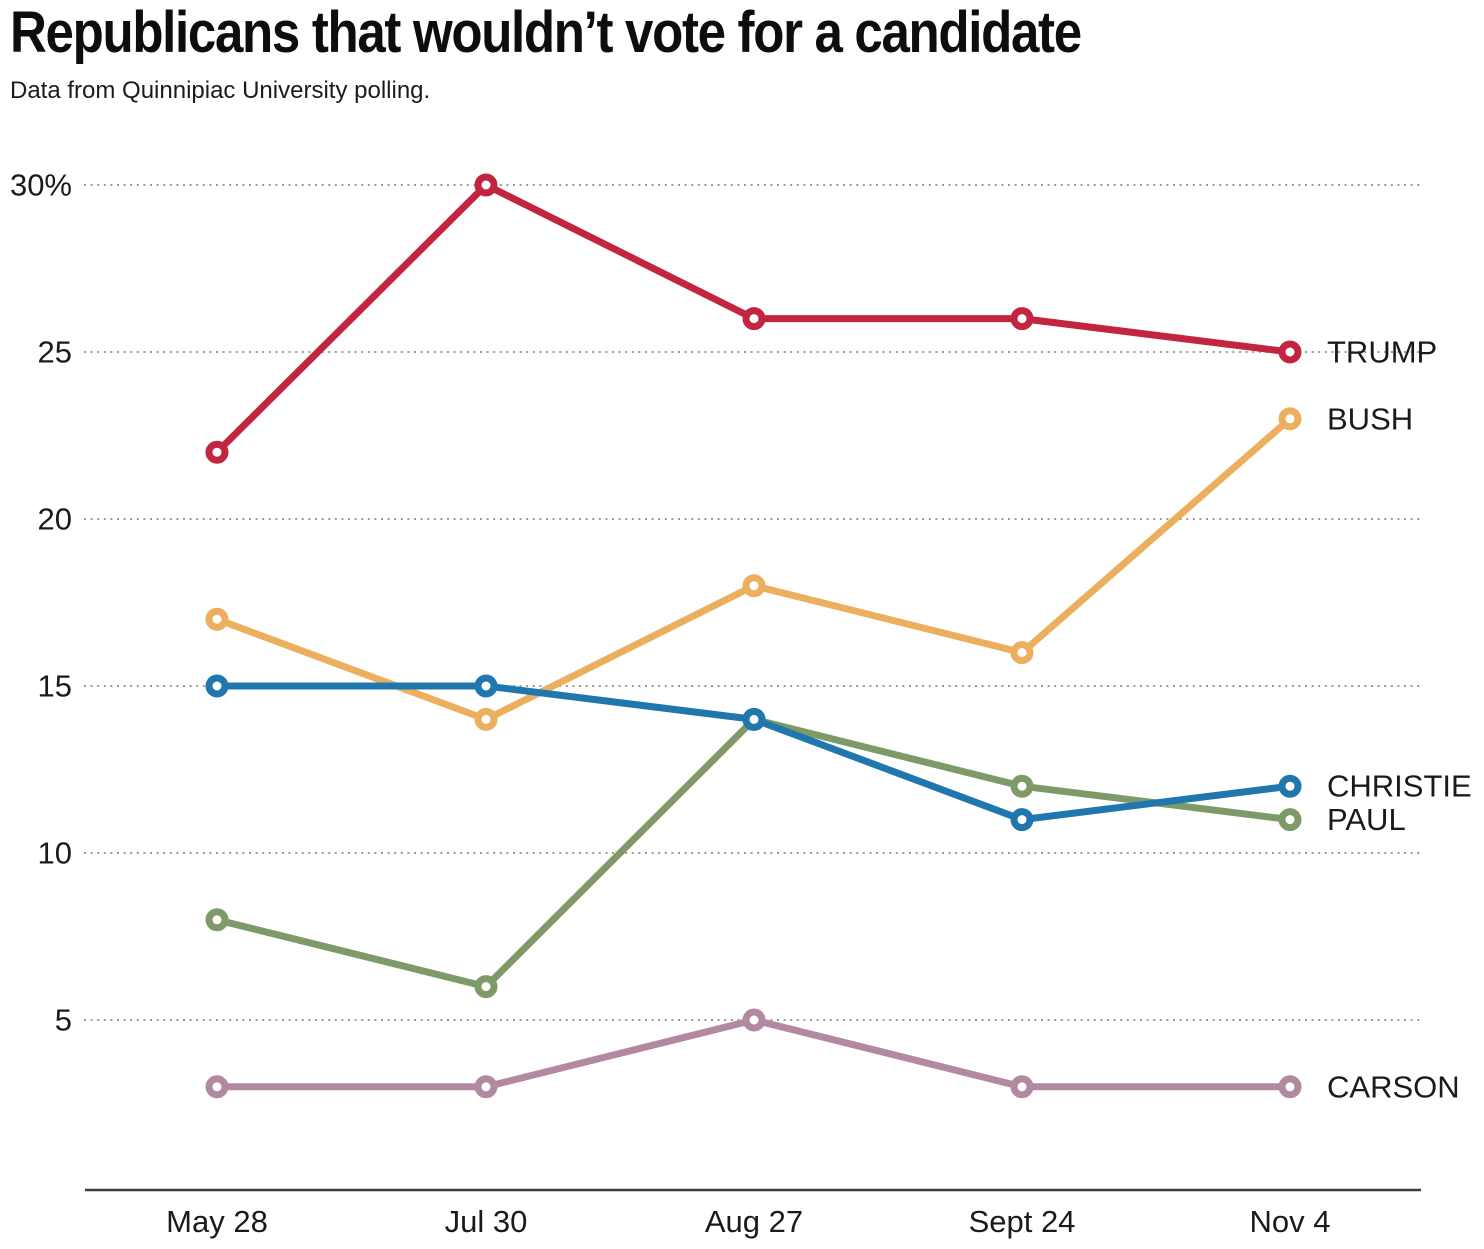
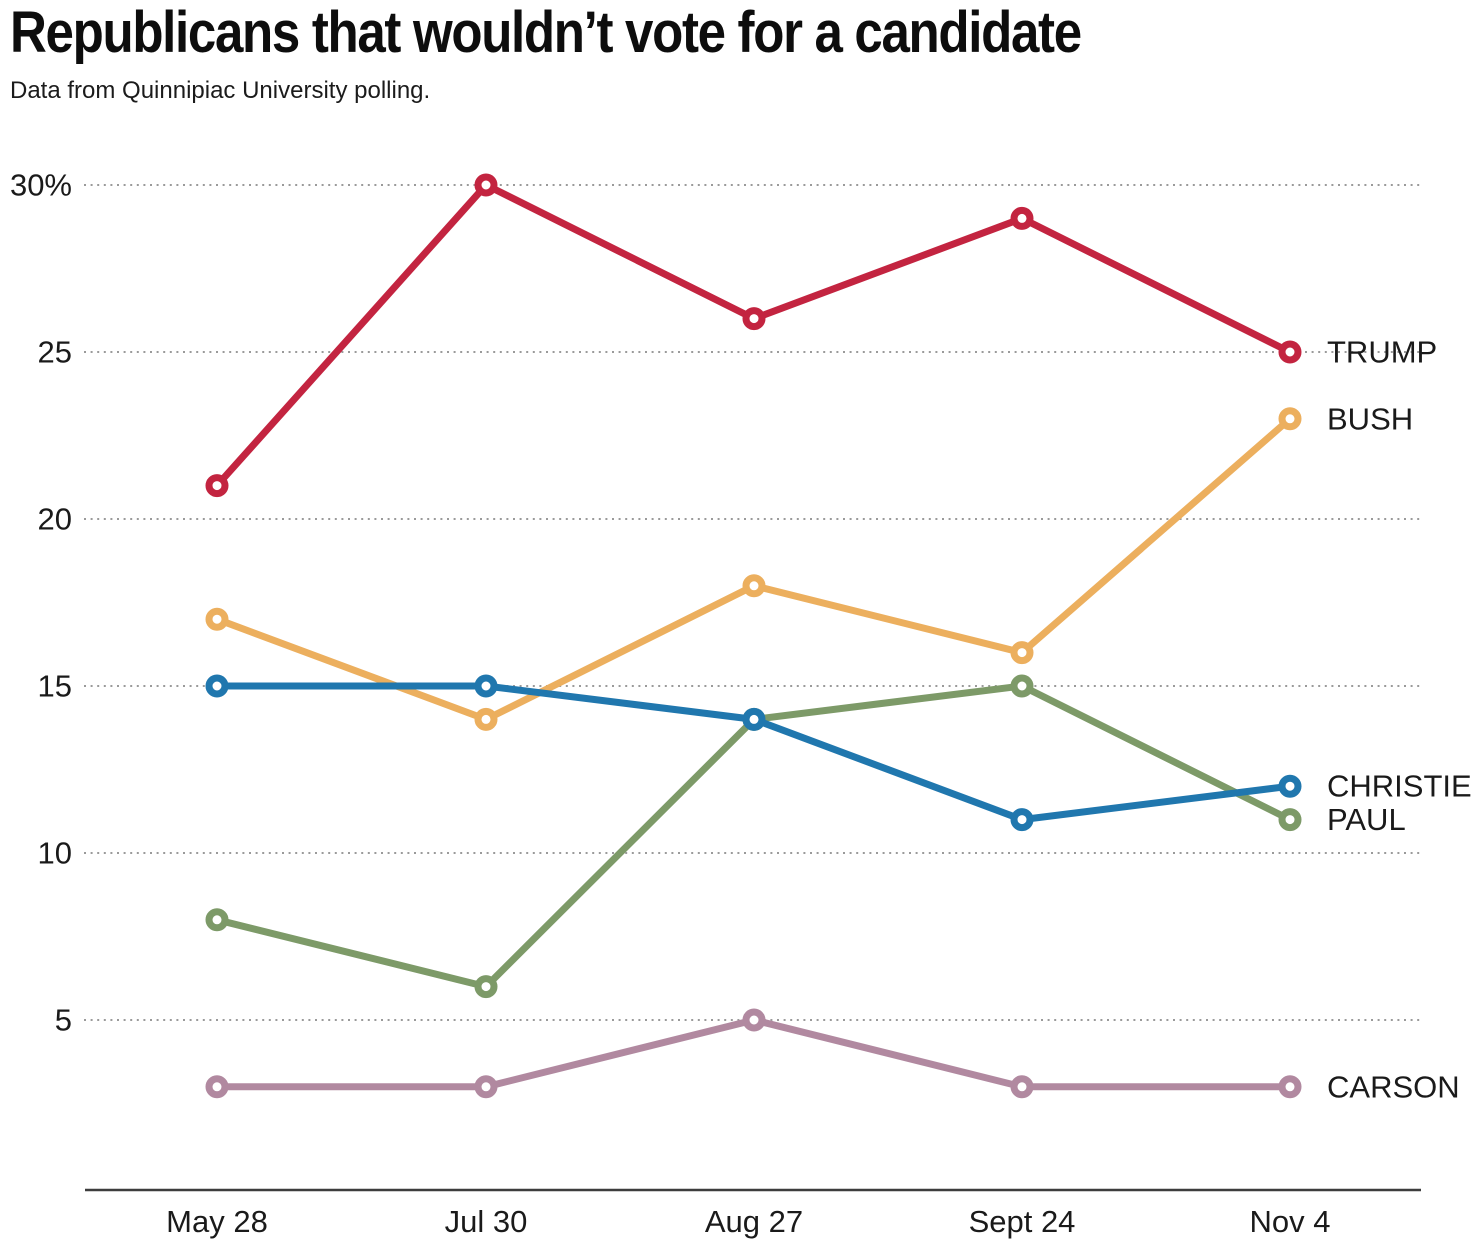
TRUMP/May 28: 22% -> 21%
TRUMP/Sept 24: 26% -> 29%
PAUL/Sept 24: 12% -> 15%
